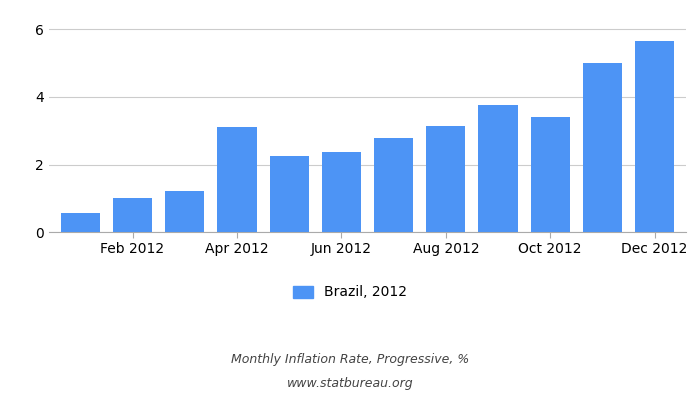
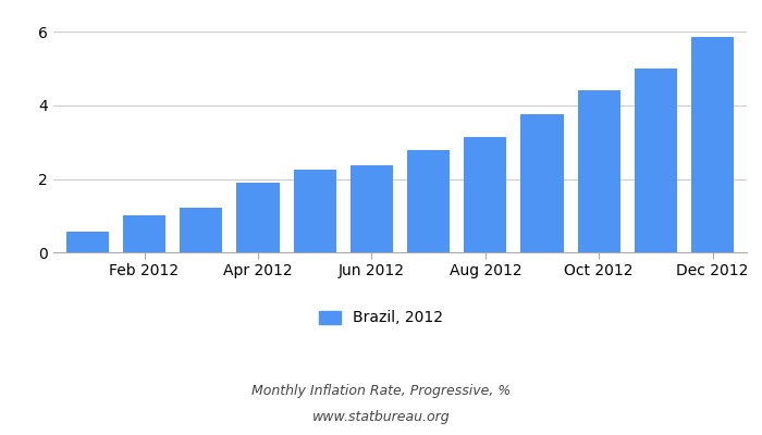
Apr 2012: 3.10 -> 1.90
Oct 2012: 3.40 -> 4.40
Dec 2012: 5.65 -> 5.87
